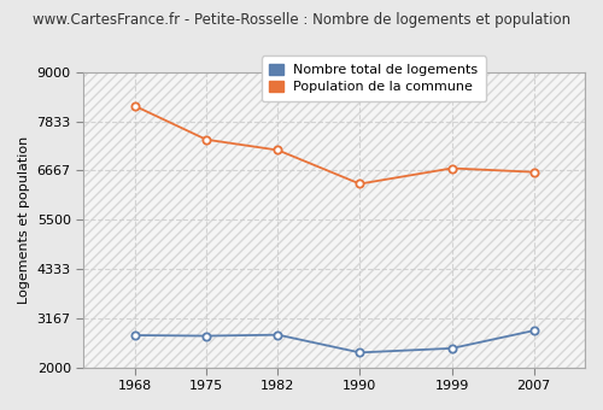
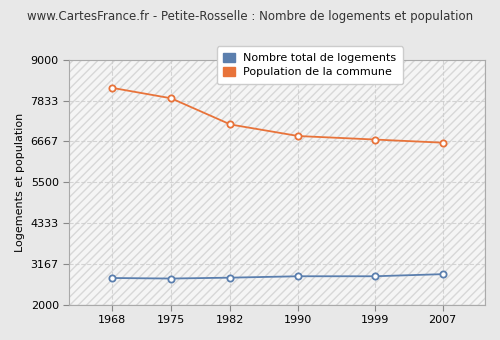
Population de la commune/1975: 7400 -> 7900
Nombre total de logements/1990: 2350 -> 2810
Population de la commune/1990: 6350 -> 6820
Nombre total de logements/1999: 2450 -> 2810
